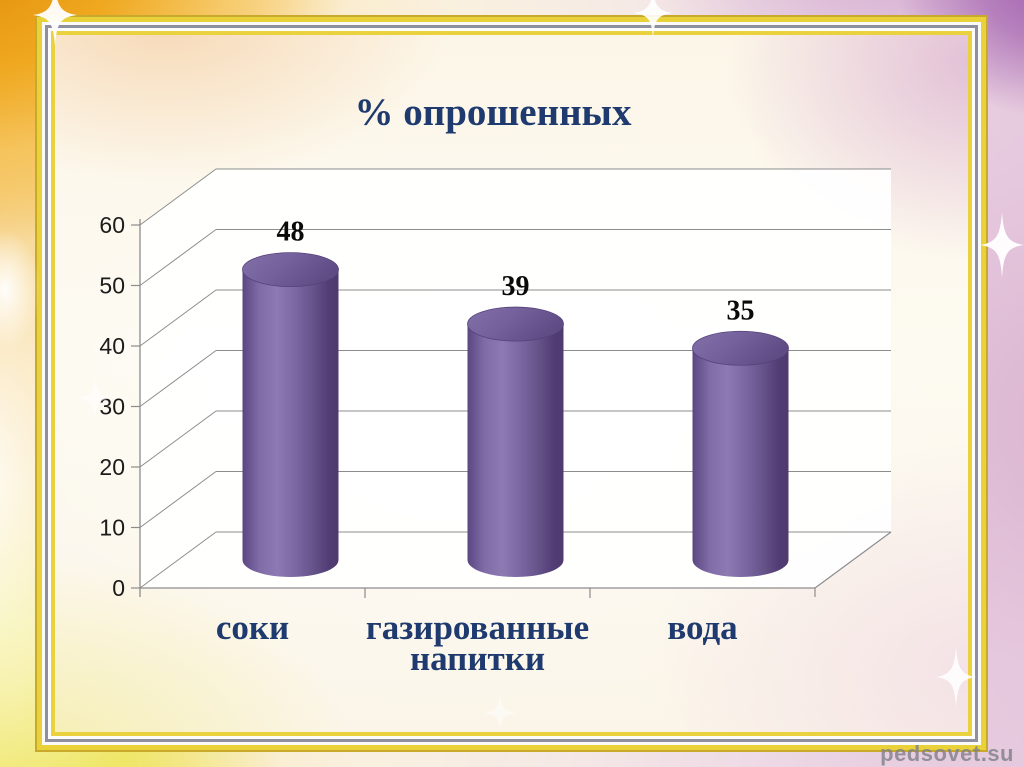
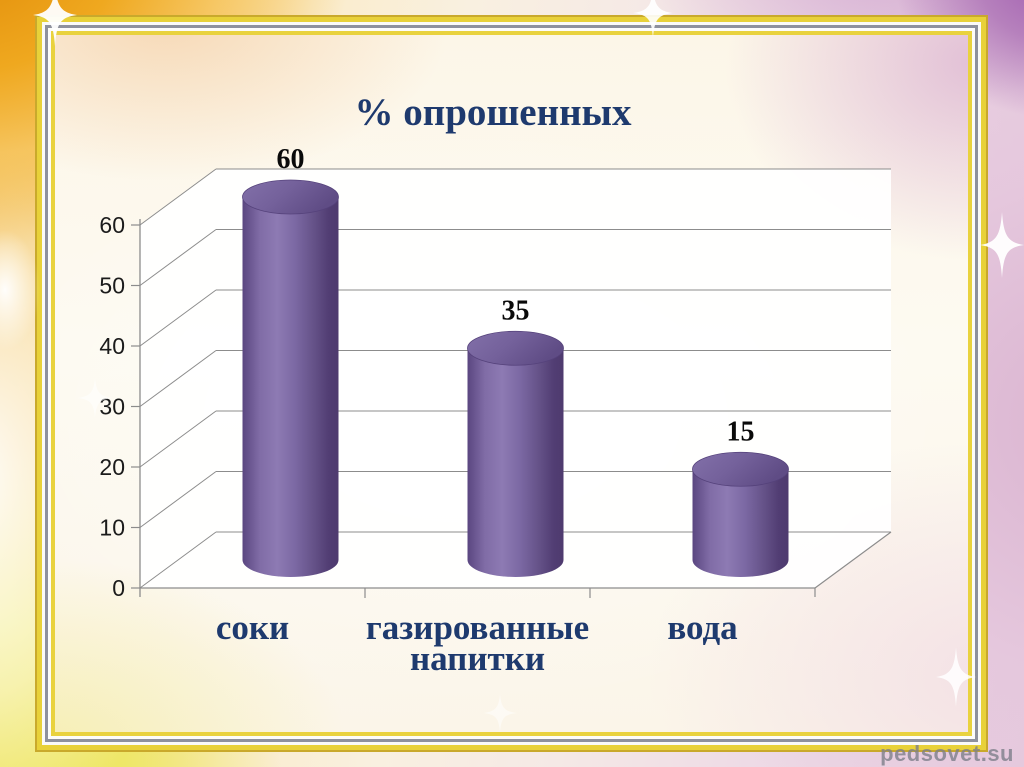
соки: 48 -> 60
газированные напитки: 39 -> 35
вода: 35 -> 15
